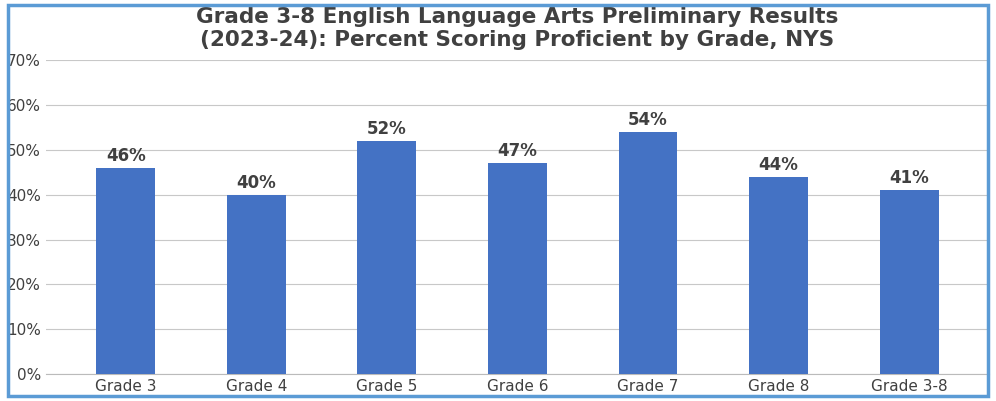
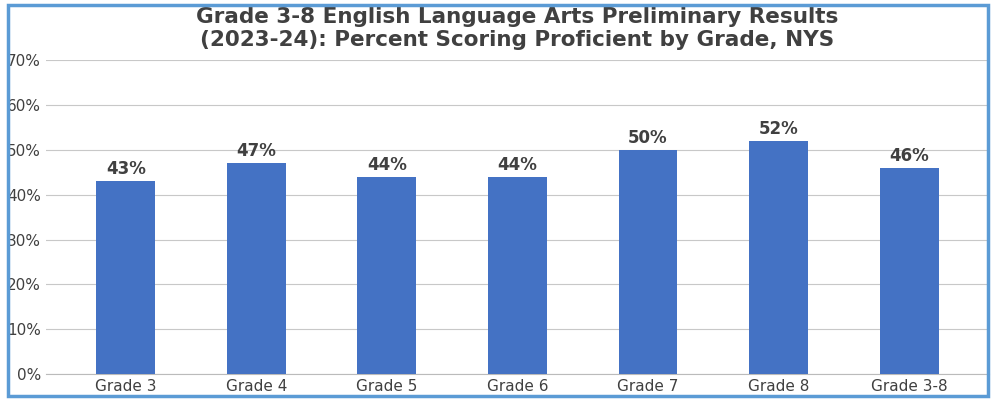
Grade 3: 46% -> 43%
Grade 4: 40% -> 47%
Grade 5: 52% -> 44%
Grade 6: 47% -> 44%
Grade 7: 54% -> 50%
Grade 8: 44% -> 52%
Grade 3-8: 41% -> 46%
